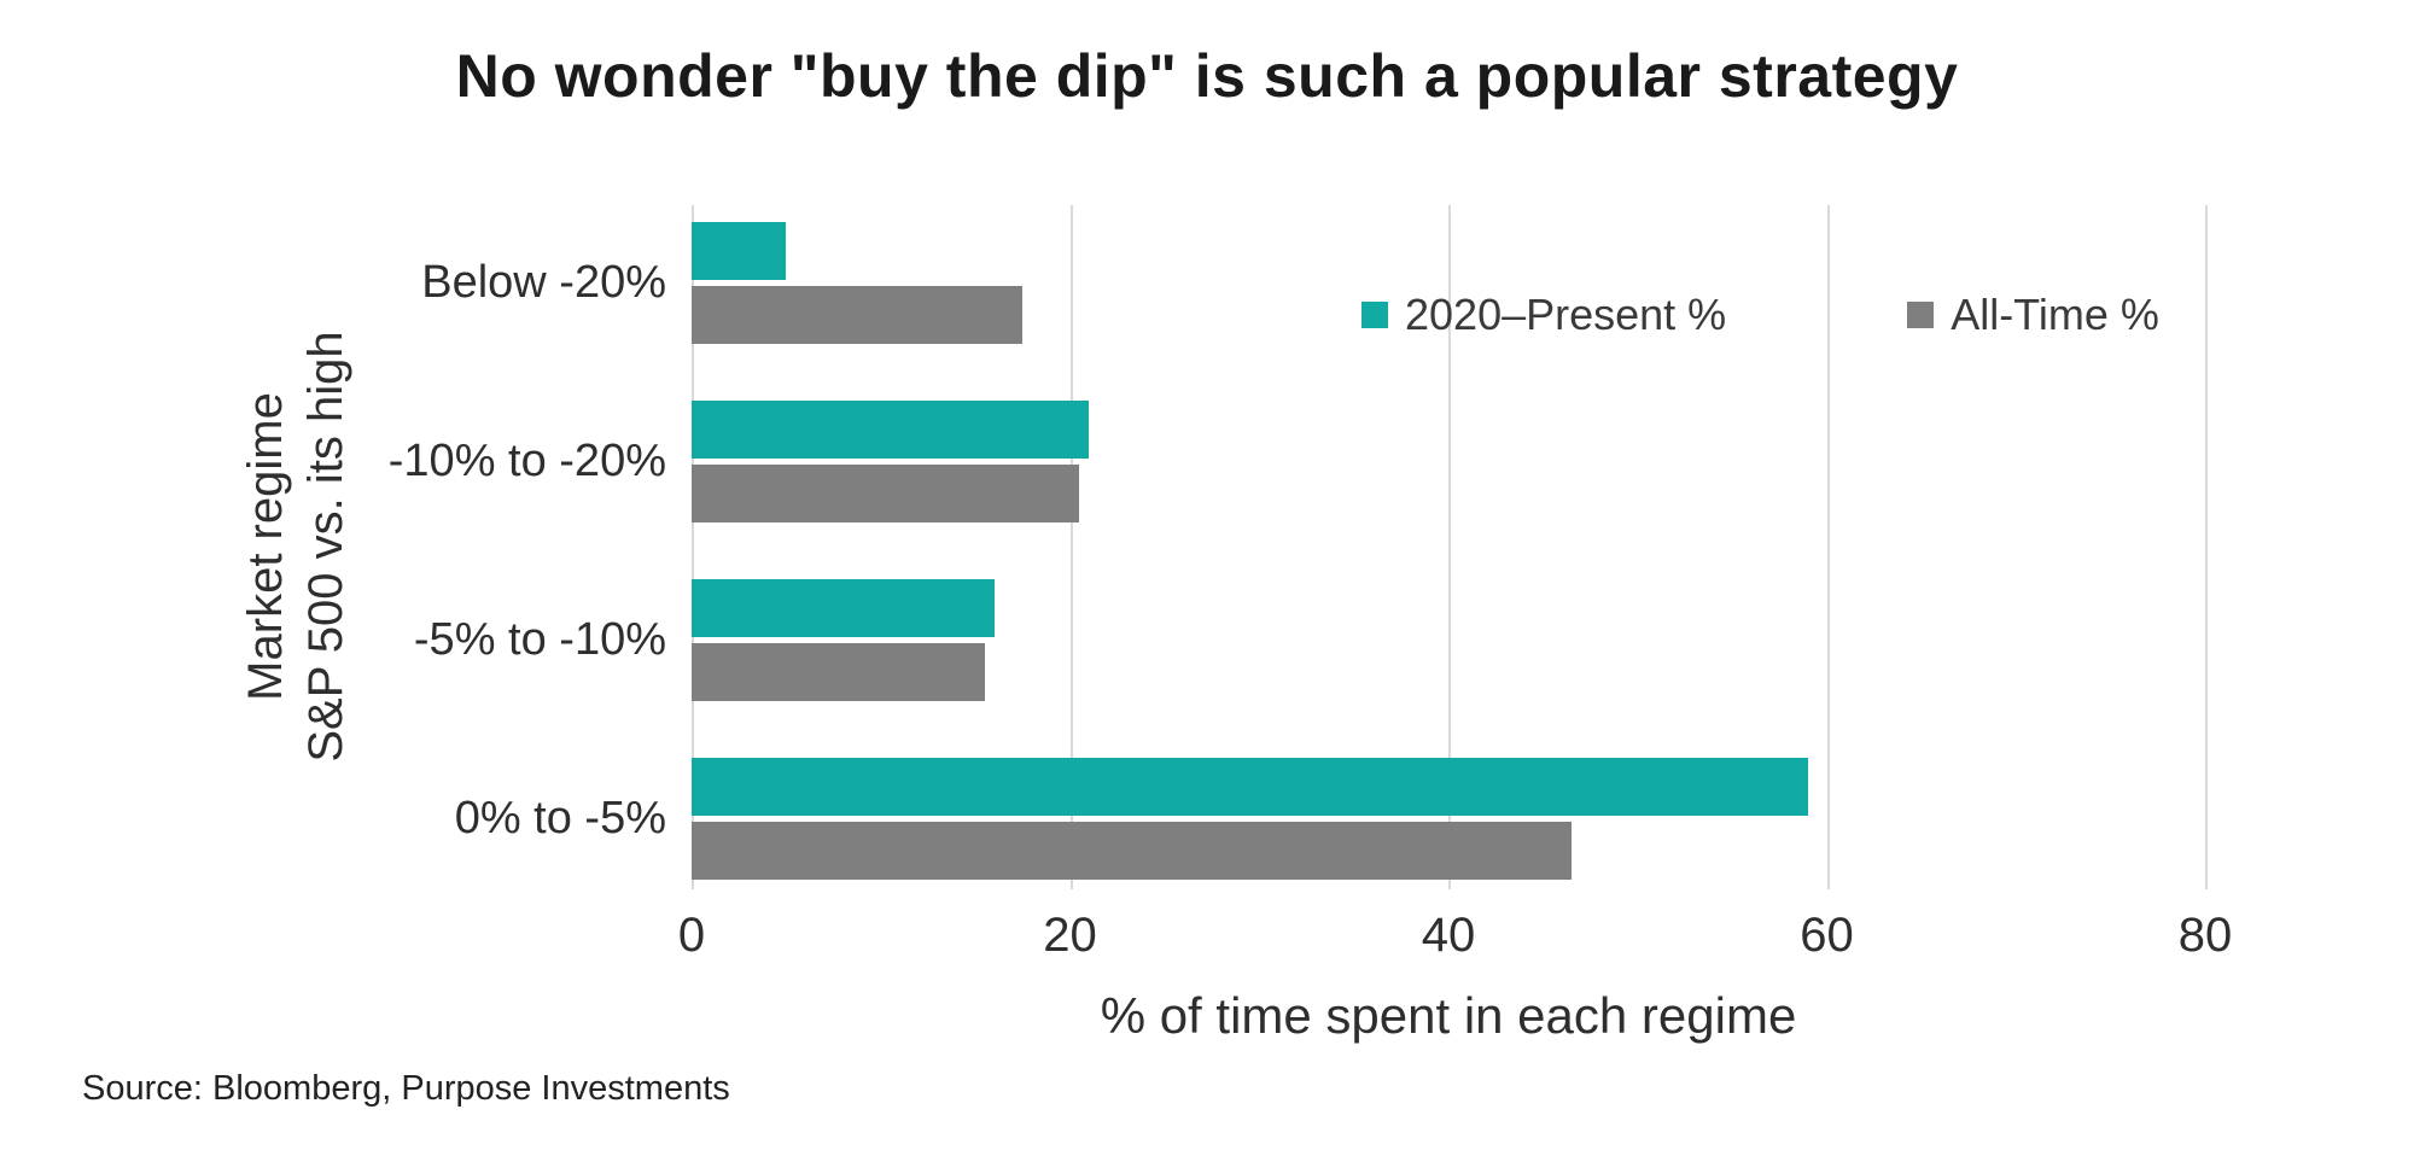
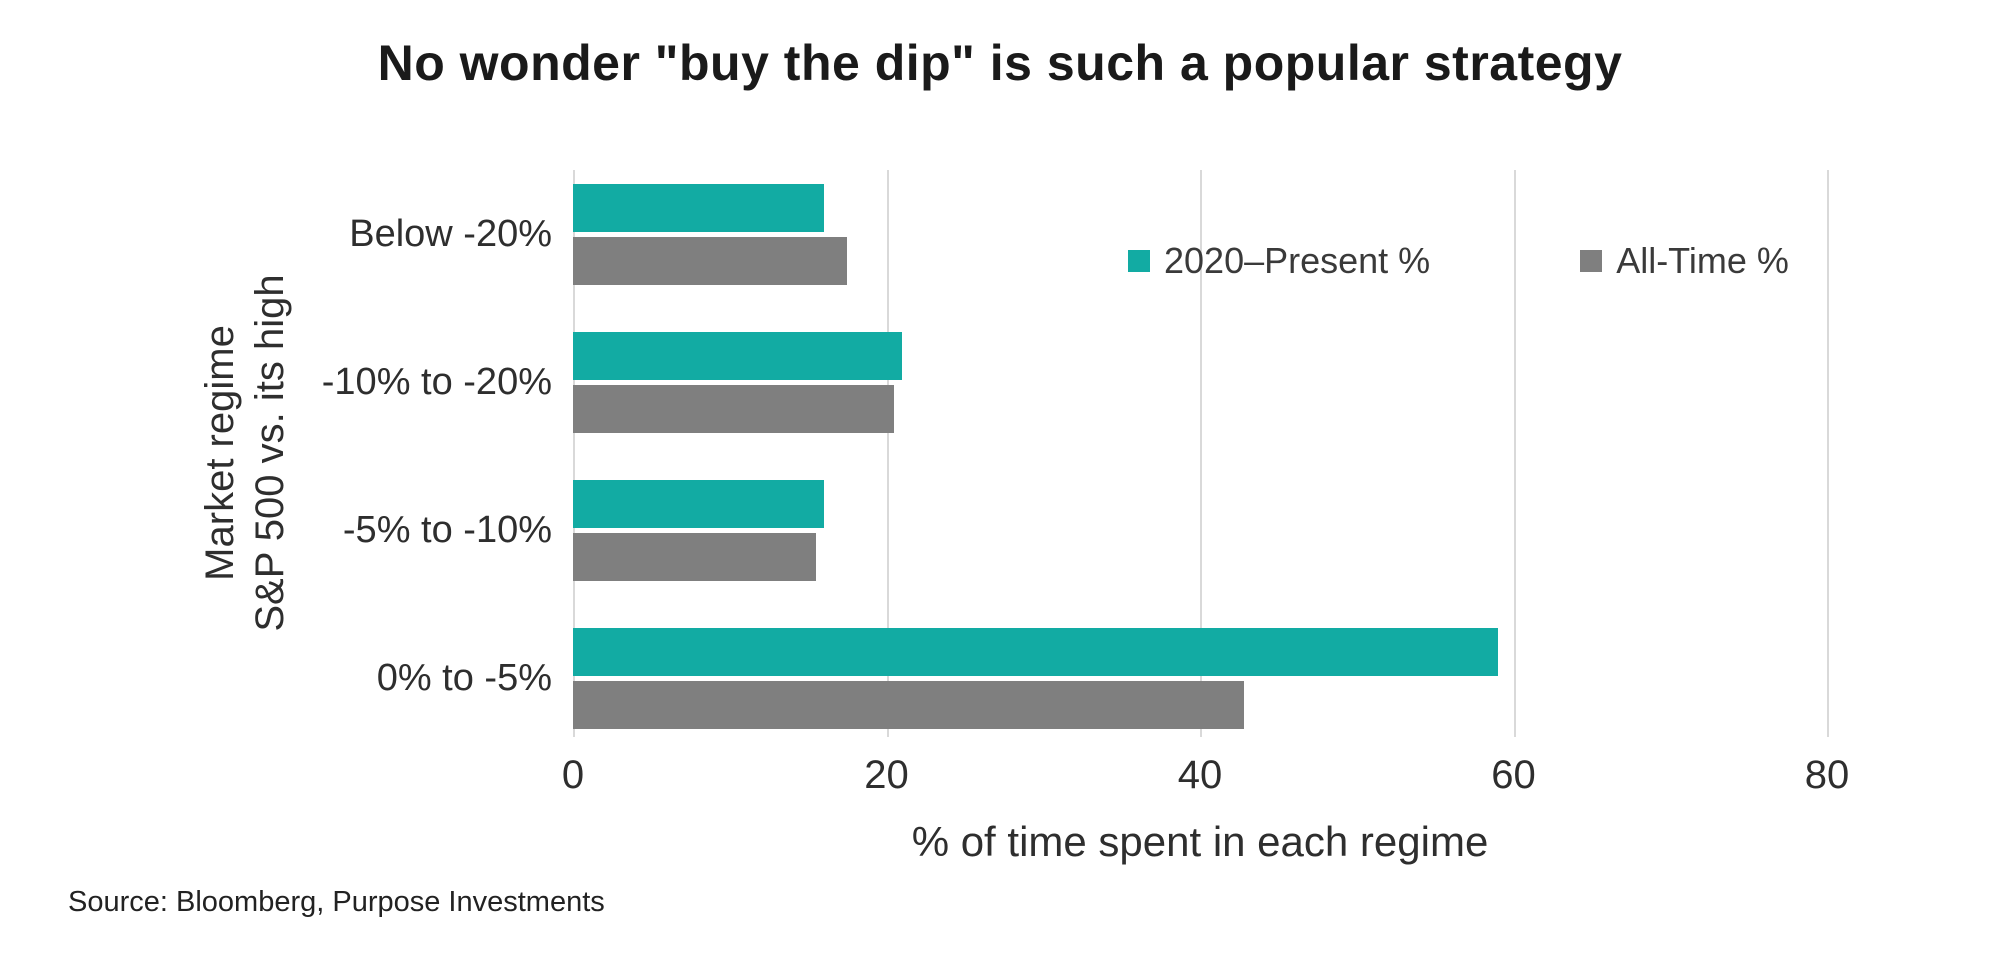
2020–Present %/Below -20%: 5 -> 16
All-Time %/0% to -5%: 46.5 -> 42.8
